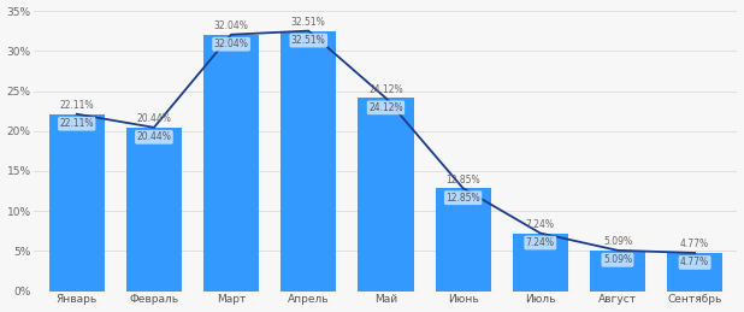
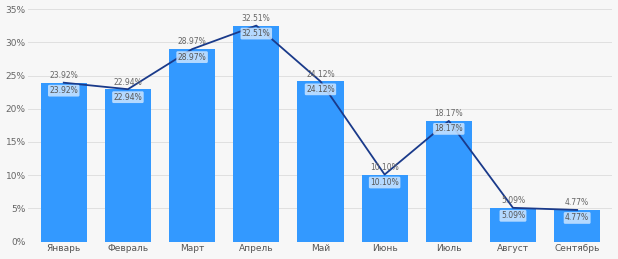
Январь: 22.11% -> 23.92%
Февраль: 20.44% -> 22.94%
Март: 32.04% -> 28.97%
Июнь: 12.85% -> 10.10%
Июль: 7.24% -> 18.17%
